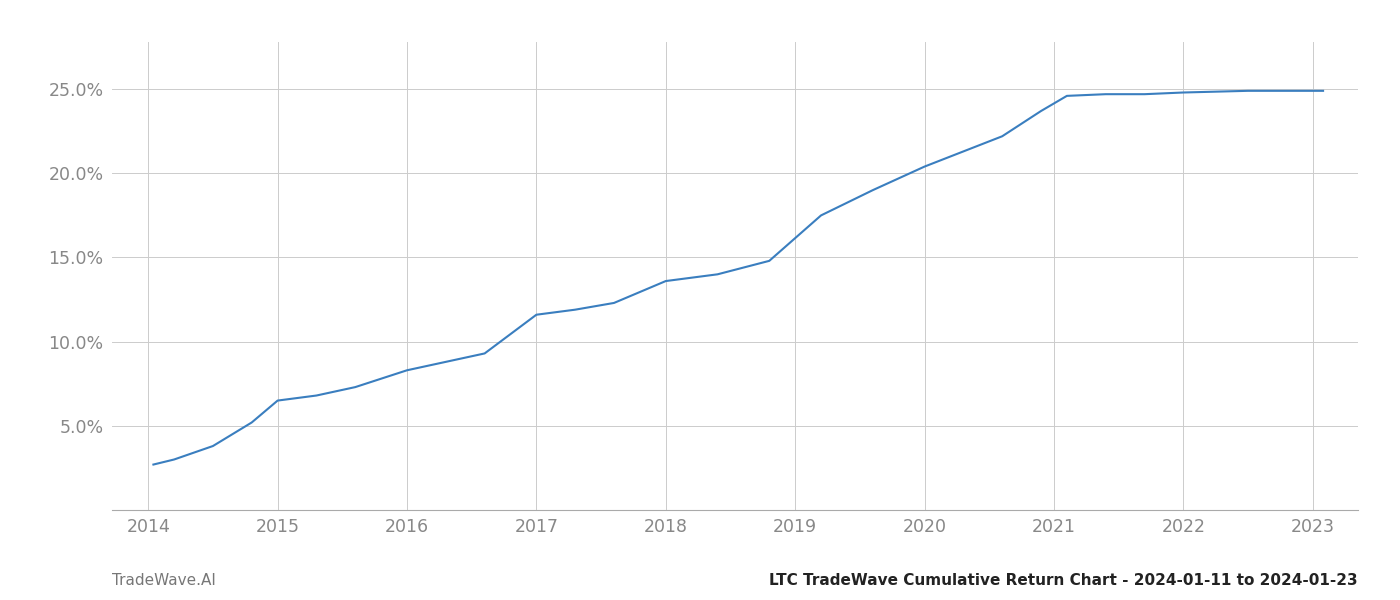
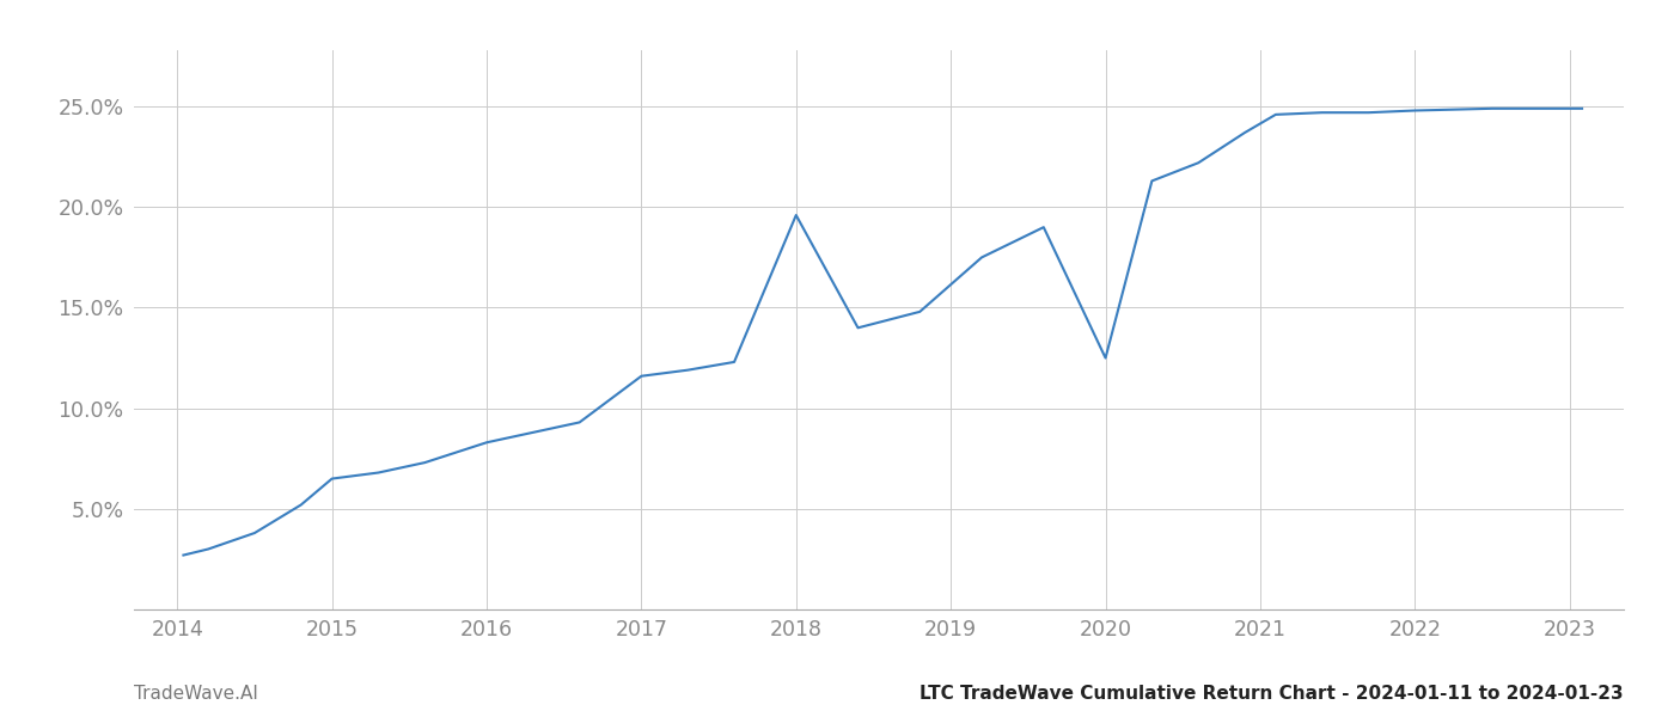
2018: 13.6% -> 19.6%
2020: 20.4% -> 12.5%
